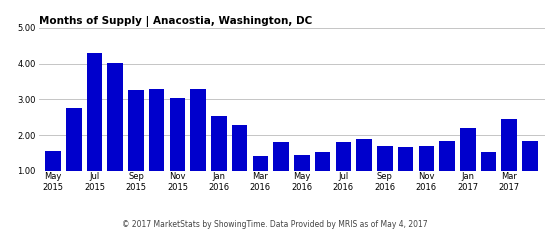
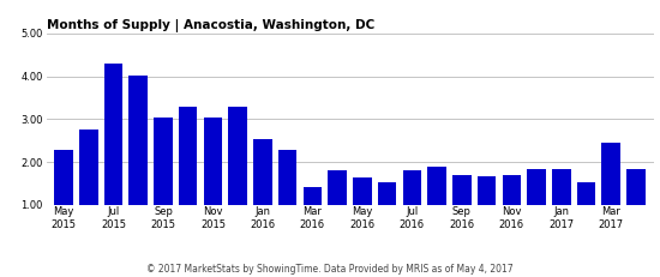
May 2015: 1.55 -> 2.27
Sep 2015: 3.25 -> 3.05
May 2016: 1.45 -> 1.65
Jan 2017: 2.20 -> 1.85
